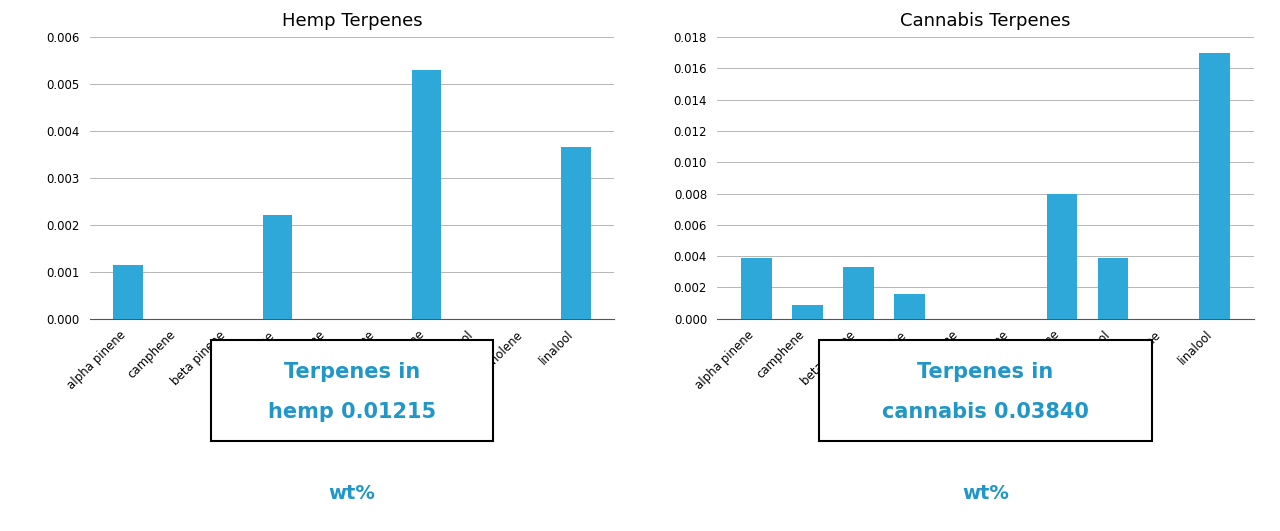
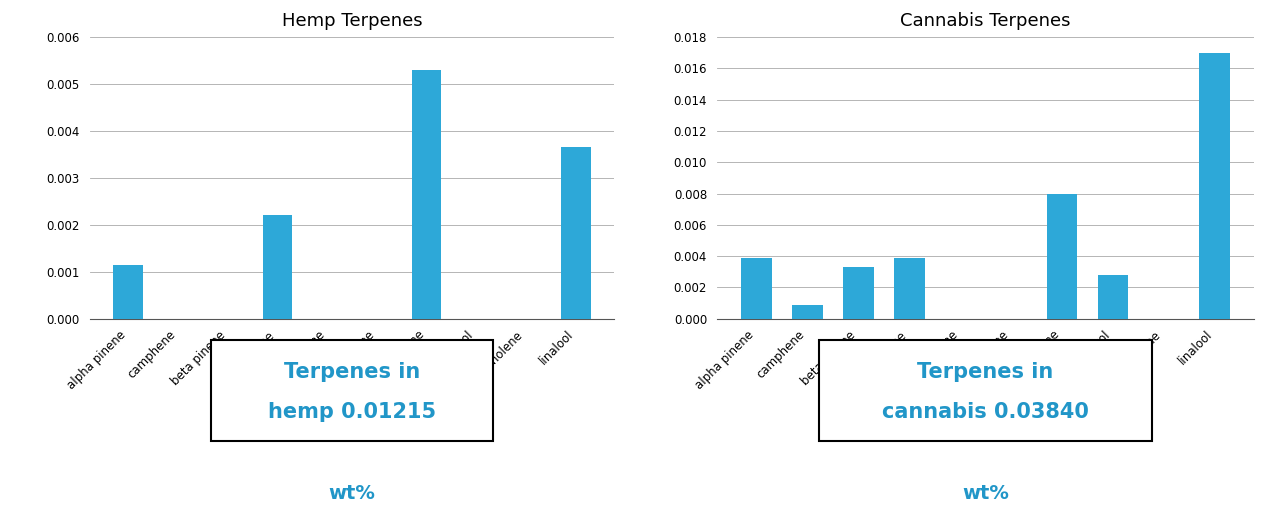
Cannabis Terpenes/myrcene: 0.0015 -> 0.0039
Cannabis Terpenes/eucalyptol: 0.0039 -> 0.0028
